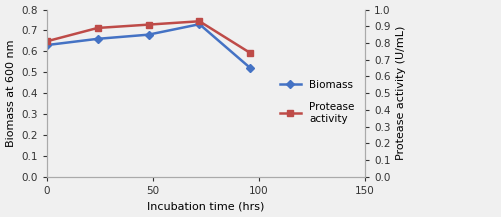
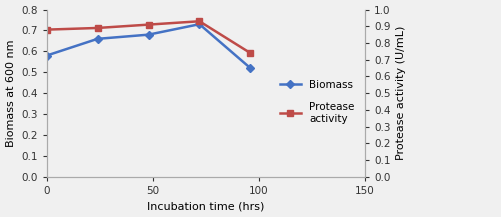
Biomass/0: 0.63 -> 0.58
Protease activity/0: 0.81 -> 0.88
